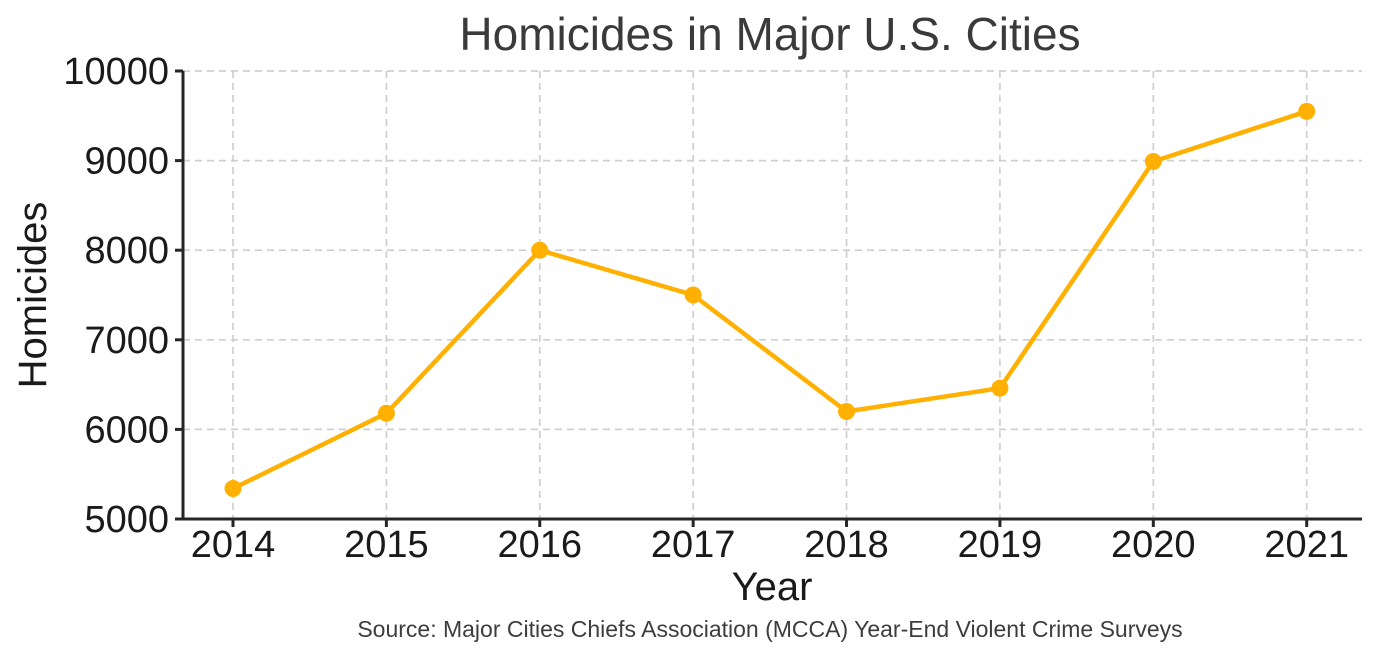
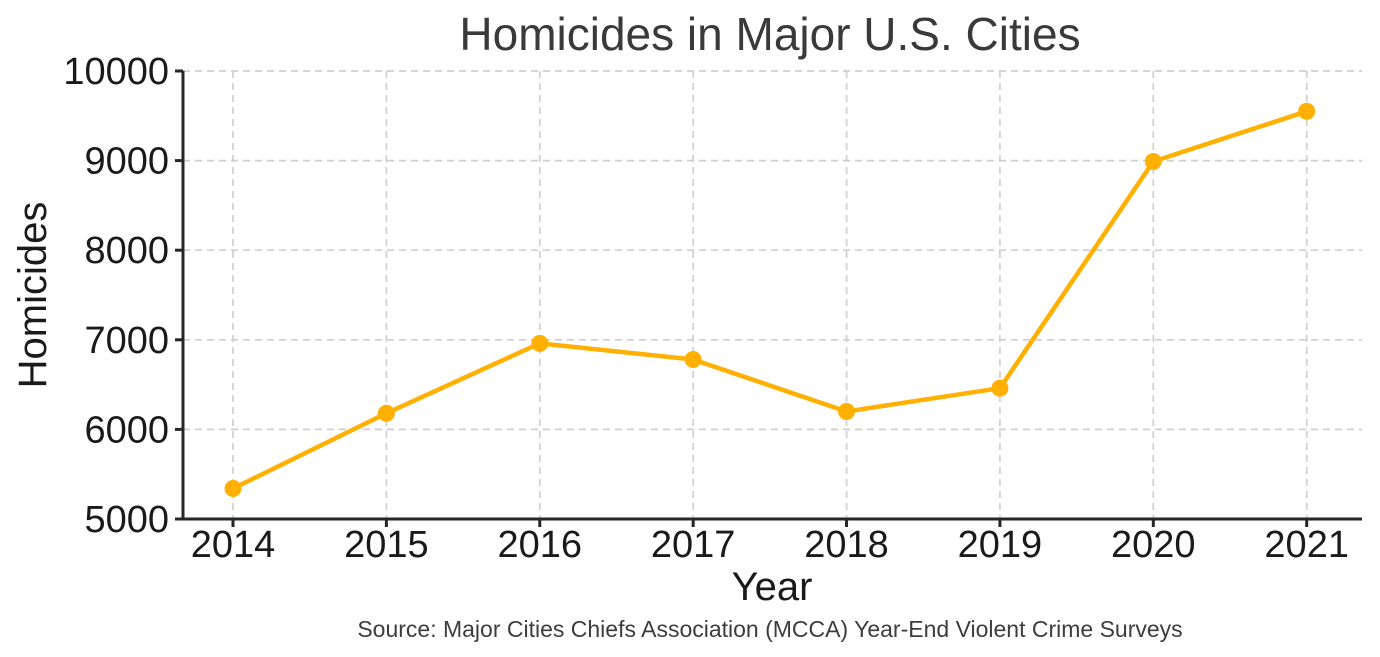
2016: 8000 -> 7000
2017: 7500 -> 6800
